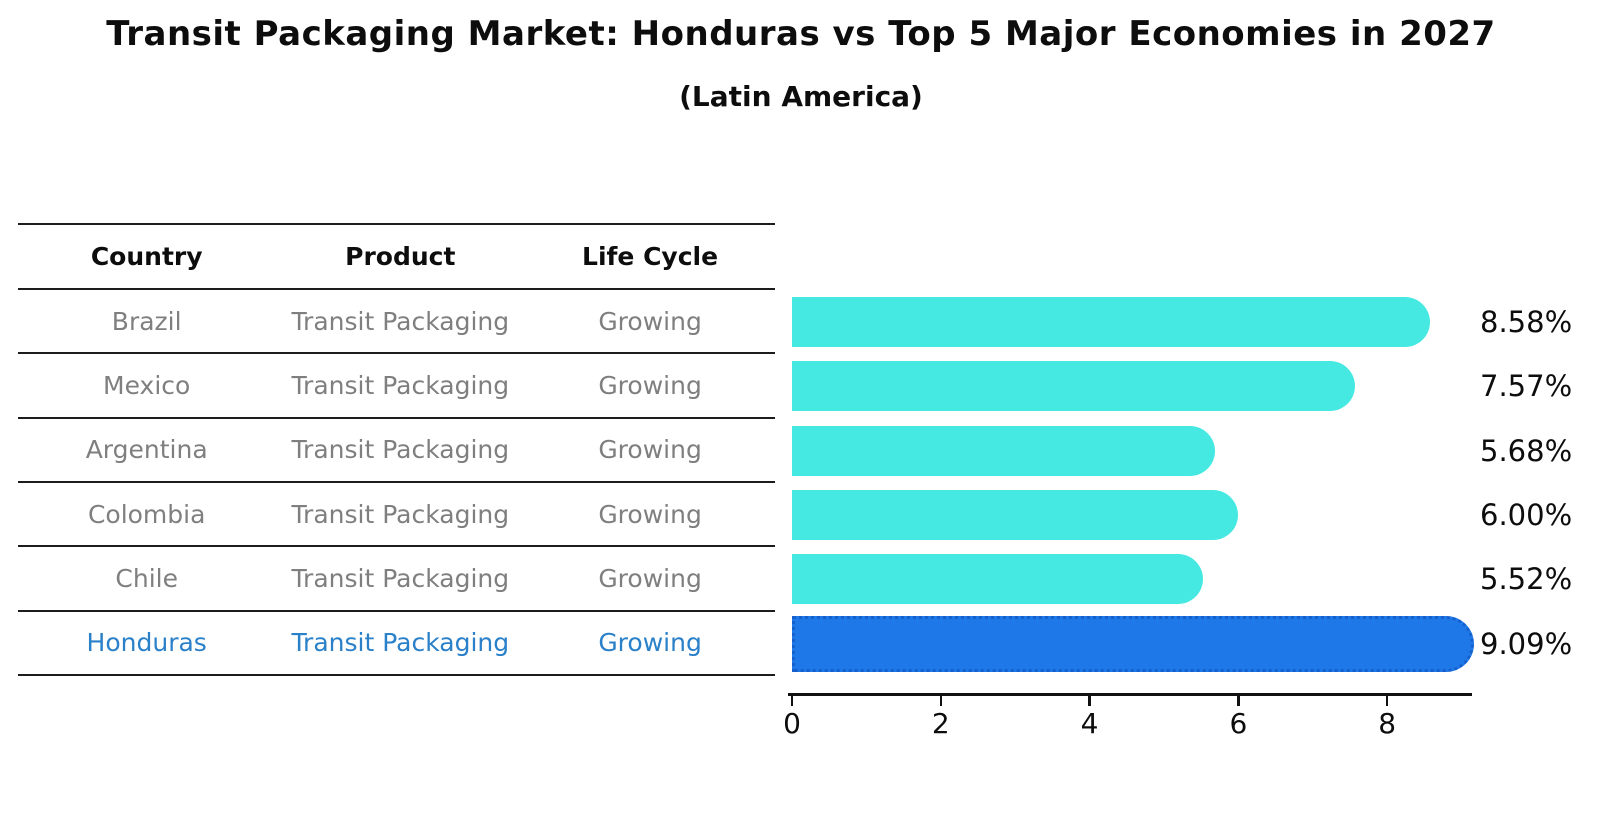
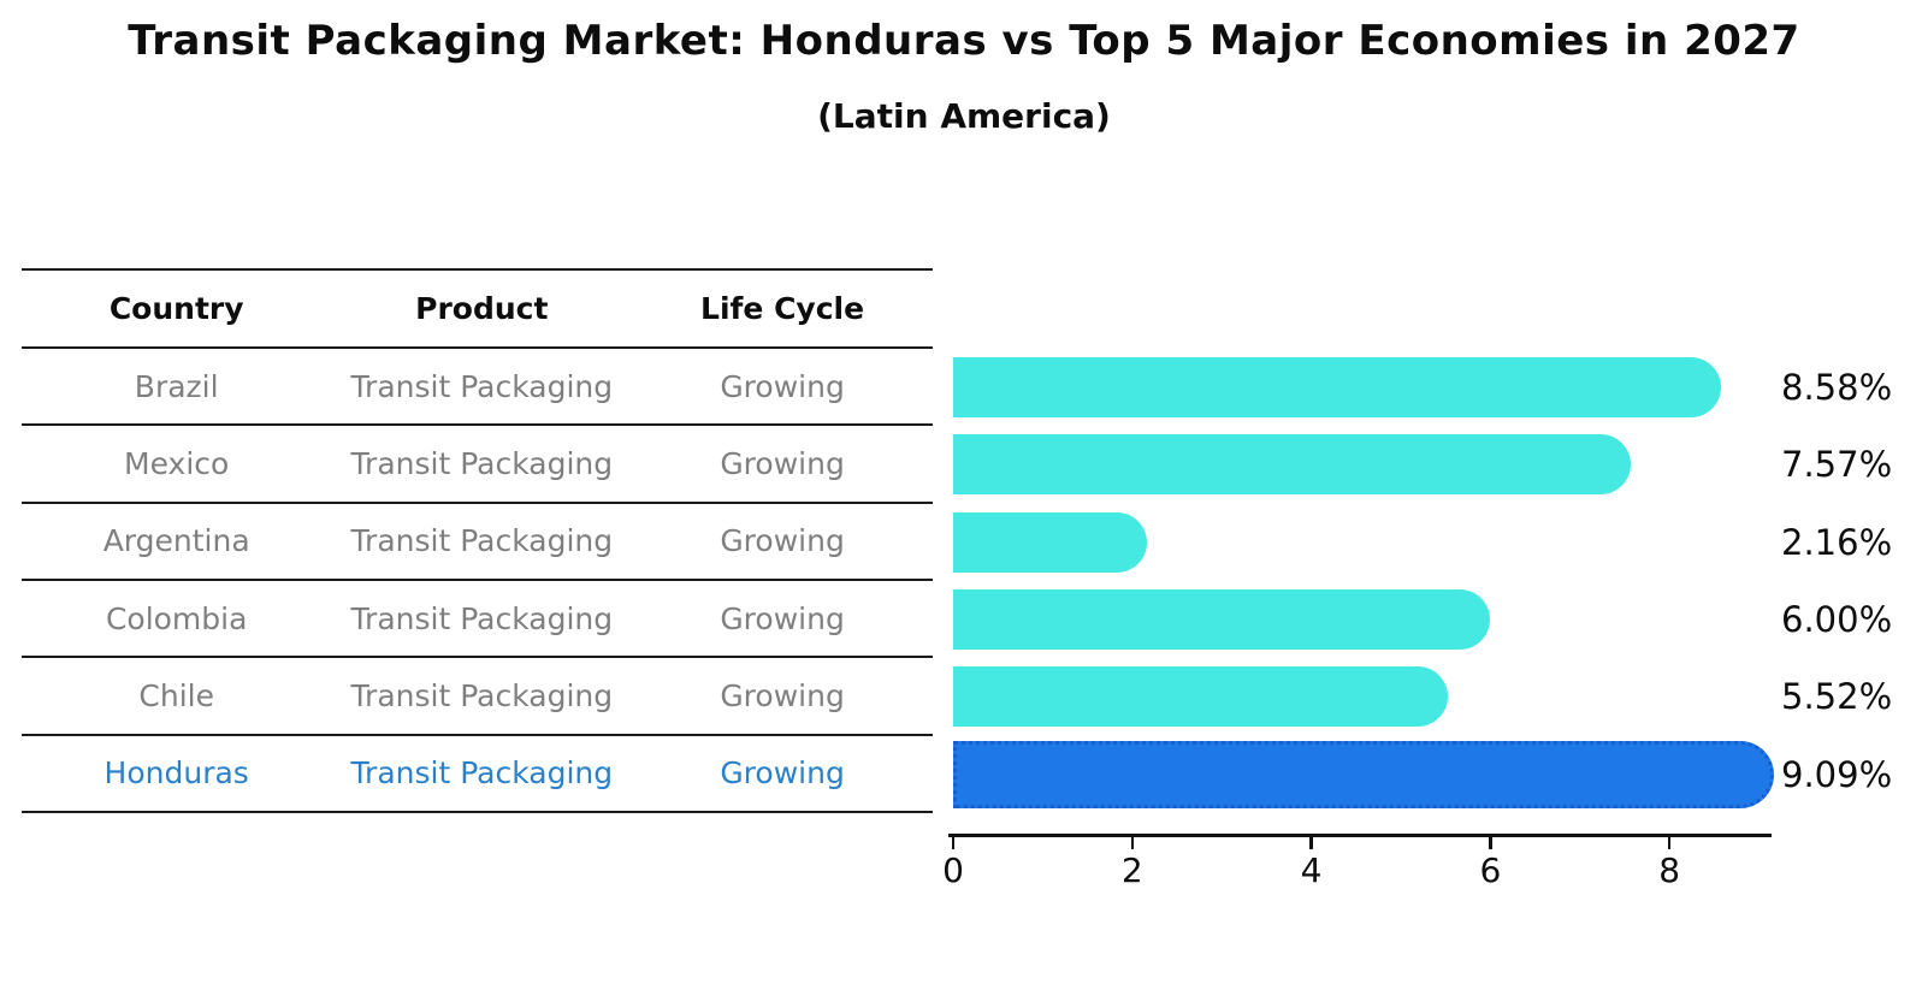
Argentina: 5.68% -> 2.16%
